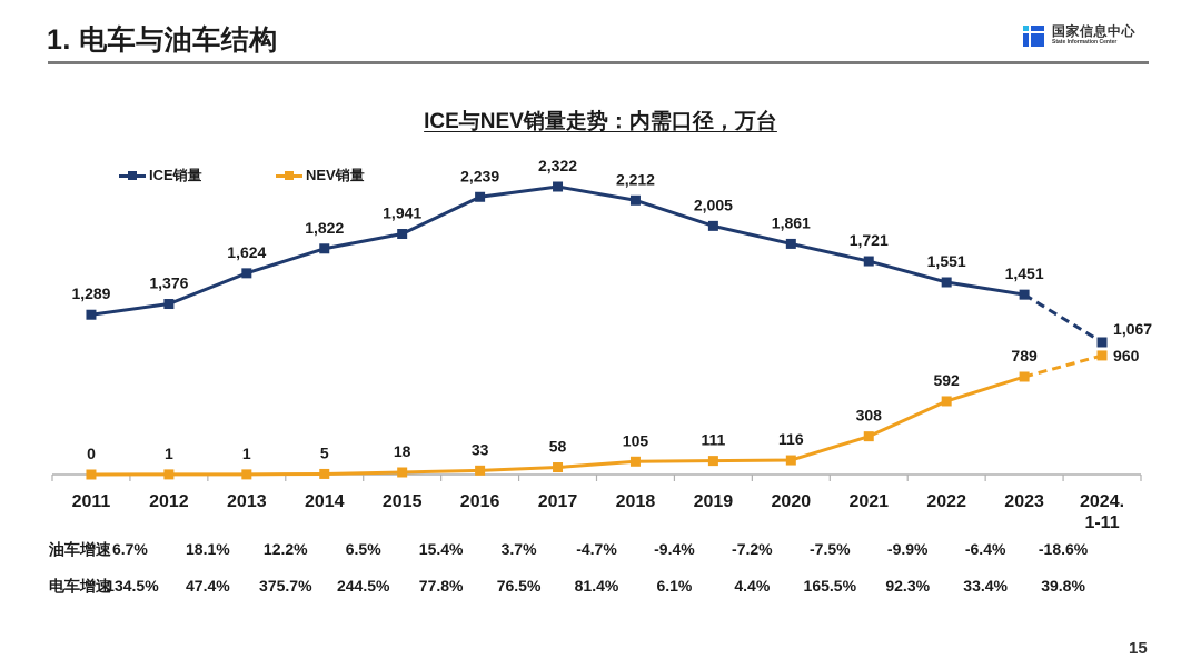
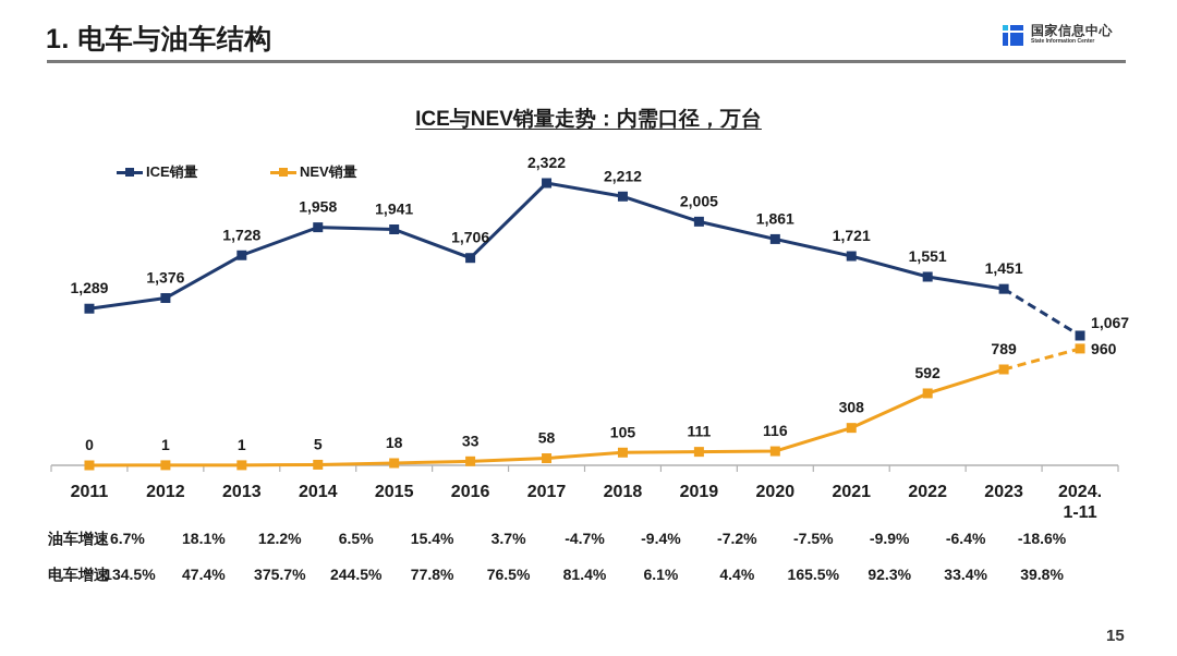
ICE销量/2013: 1,624 -> 1,728
ICE销量/2014: 1,822 -> 1,958
ICE销量/2016: 2,239 -> 1,706
